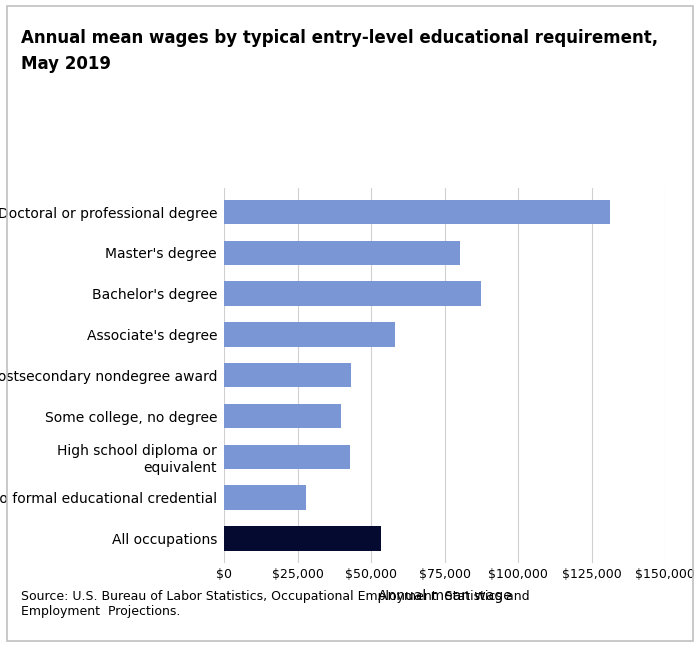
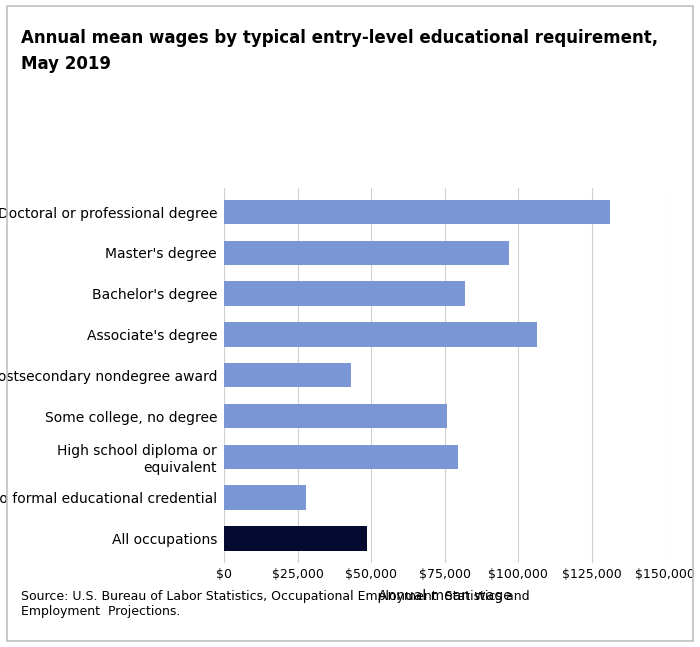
Master's degree: $80,400 -> $97,000
Bachelor's degree: $87,600 -> $82,000
Associate's degree: $58,000 -> $106,500
Some college, no degree: $39,800 -> $76,000
High school diploma or equivalent: $43,000 -> $79,500
All occupations: $53,500 -> $48,500
